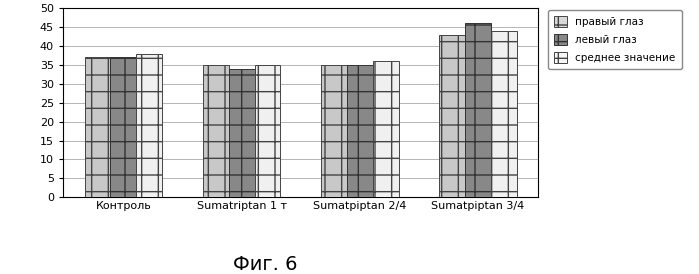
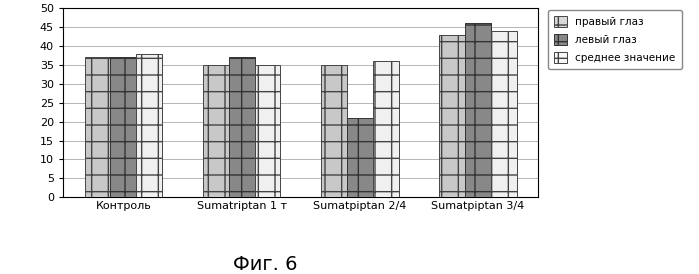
левый глаз/Sumatriptan 1 т: 34 -> 37
левый глаз/Sumatpiptan 2/4: 35 -> 21
